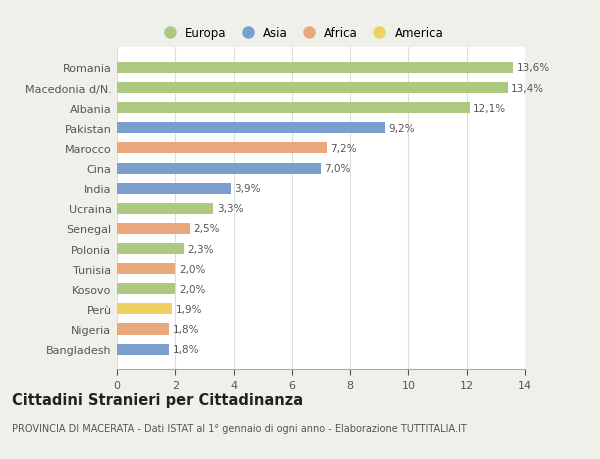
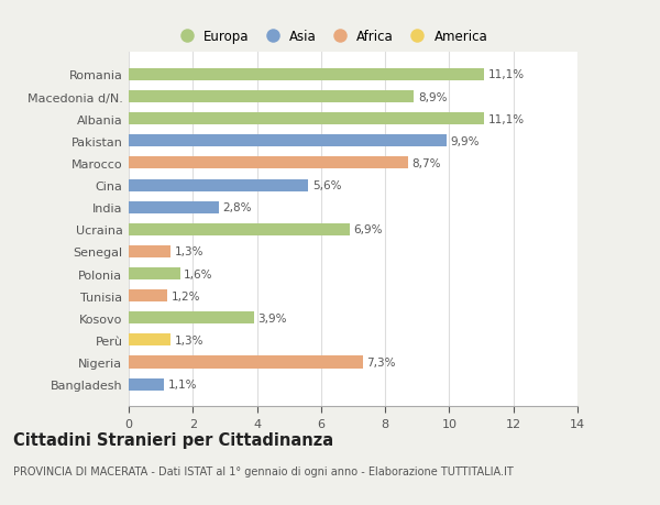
Romania: 13,6% -> 11,1%
Macedonia d/N.: 13,4% -> 8,9%
Albania: 12,1% -> 11,1%
Pakistan: 9,2% -> 9,9%
Marocco: 7,2% -> 8,7%
Cina: 7,0% -> 5,6%
India: 3,9% -> 2,8%
Ucraina: 3,3% -> 6,9%
Senegal: 2,5% -> 1,3%
Polonia: 2,3% -> 1,6%
Tunisia: 2,0% -> 1,2%
Kosovo: 2,0% -> 3,9%
Perù: 1,9% -> 1,3%
Nigeria: 1,8% -> 7,3%
Bangladesh: 1,8% -> 1,1%
